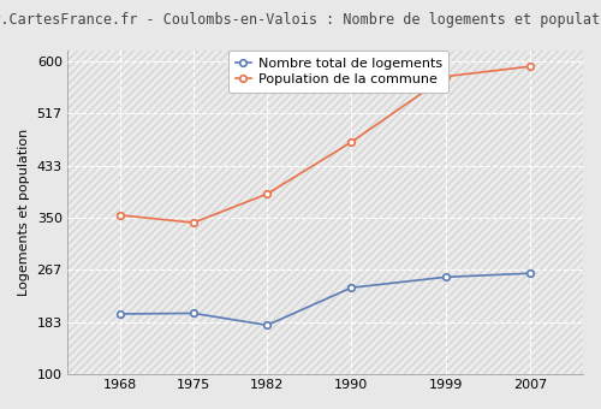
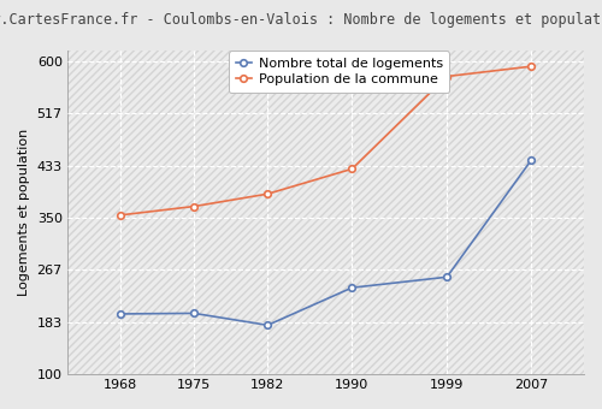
Population de la commune/1975: 342 -> 368
Population de la commune/1990: 471 -> 428
Nombre total de logements/2007: 261 -> 442
